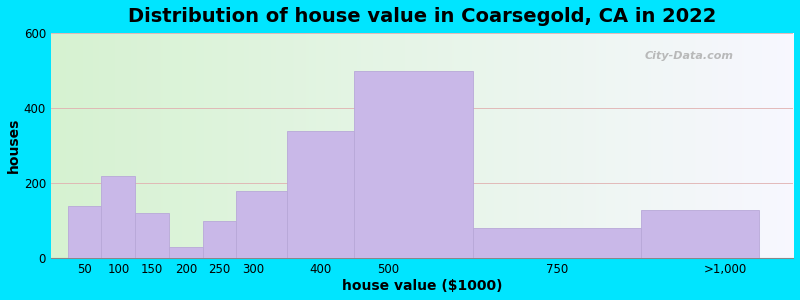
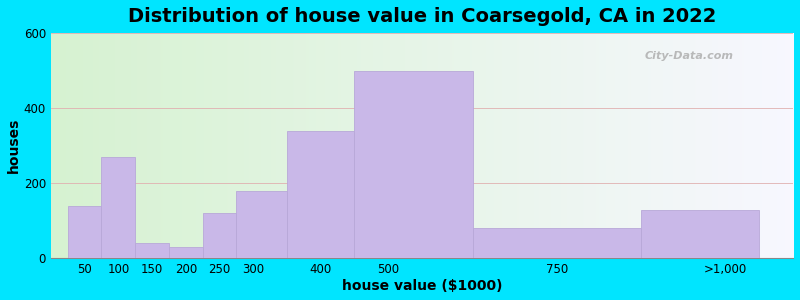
100: 220 -> 270
150: 120 -> 40
250: 100 -> 120
